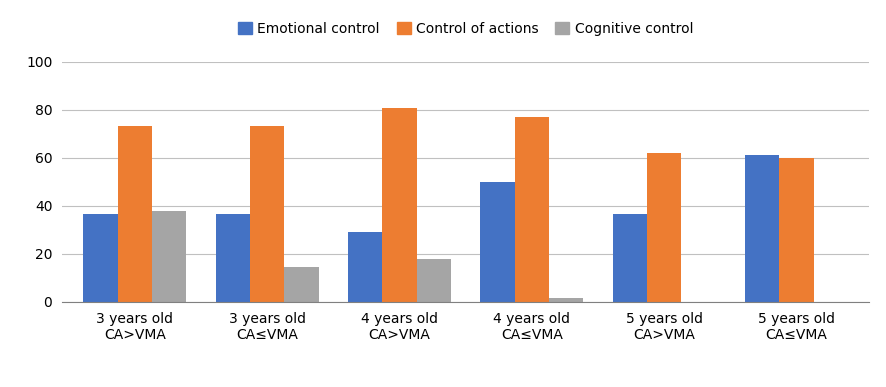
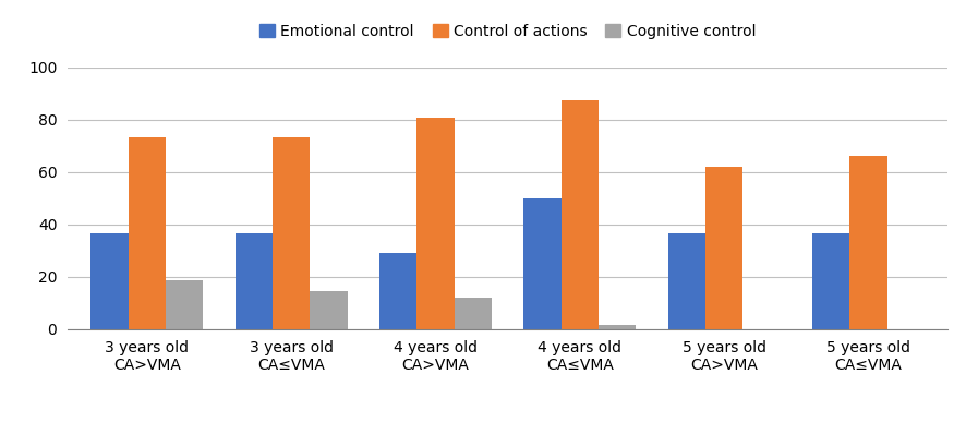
Cognitive control/3 years old CA>VMA: 38.0 -> 18.5
Cognitive control/4 years old CA>VMA: 18.0 -> 12.0
Control of actions/4 years old CA≤VMA: 77.0 -> 87.5
Emotional control/5 years old CA≤VMA: 61.0 -> 36.5
Control of actions/5 years old CA≤VMA: 60.0 -> 66.0
